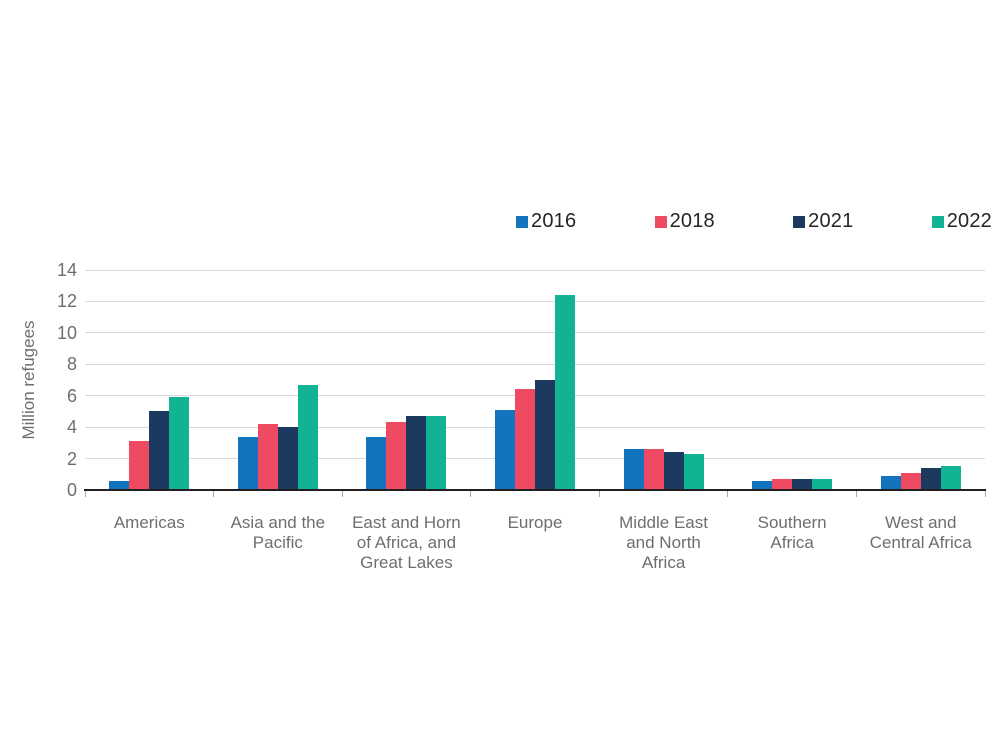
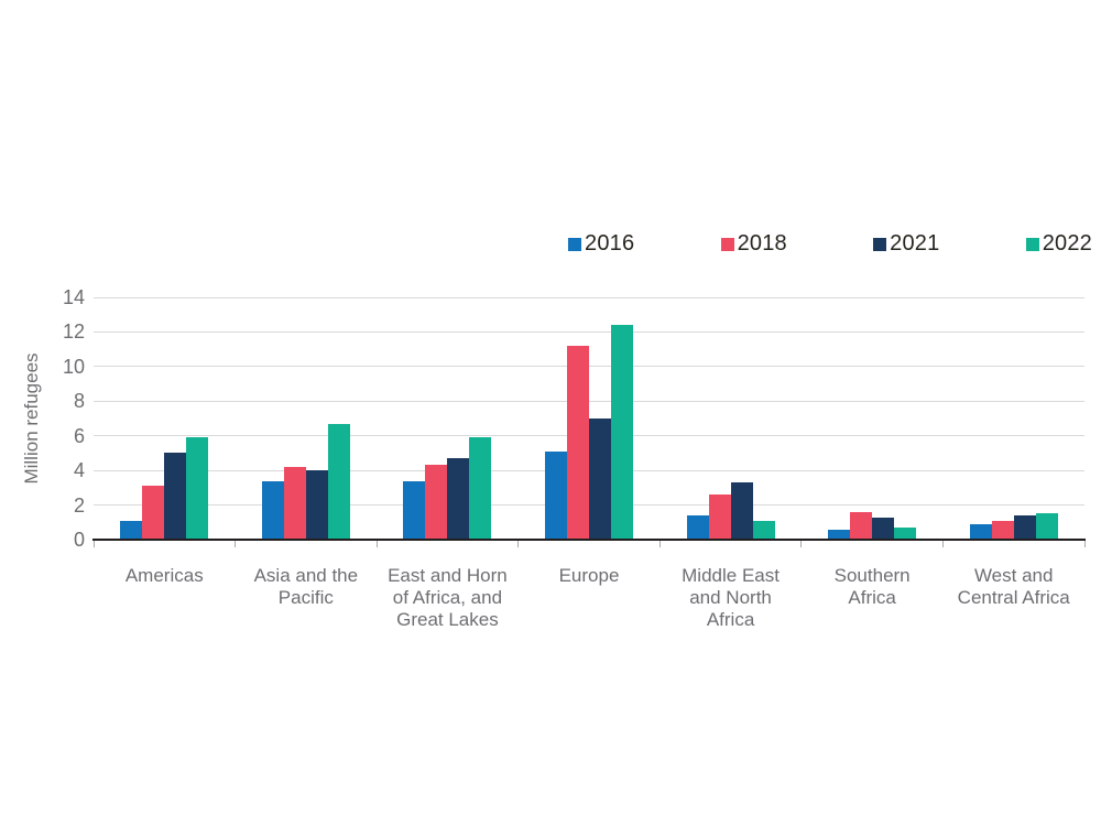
2016/Americas: 0.6 -> 1.1
2022/East and Horn of Africa, and Great Lakes: 4.7 -> 5.9
2018/Europe: 6.4 -> 11.2
2016/Middle East and North Africa: 2.6 -> 1.4
2021/Middle East and North Africa: 2.4 -> 3.3
2022/Middle East and North Africa: 2.3 -> 1.1
2018/Southern Africa: 0.7 -> 1.6
2021/Southern Africa: 0.7 -> 1.3
